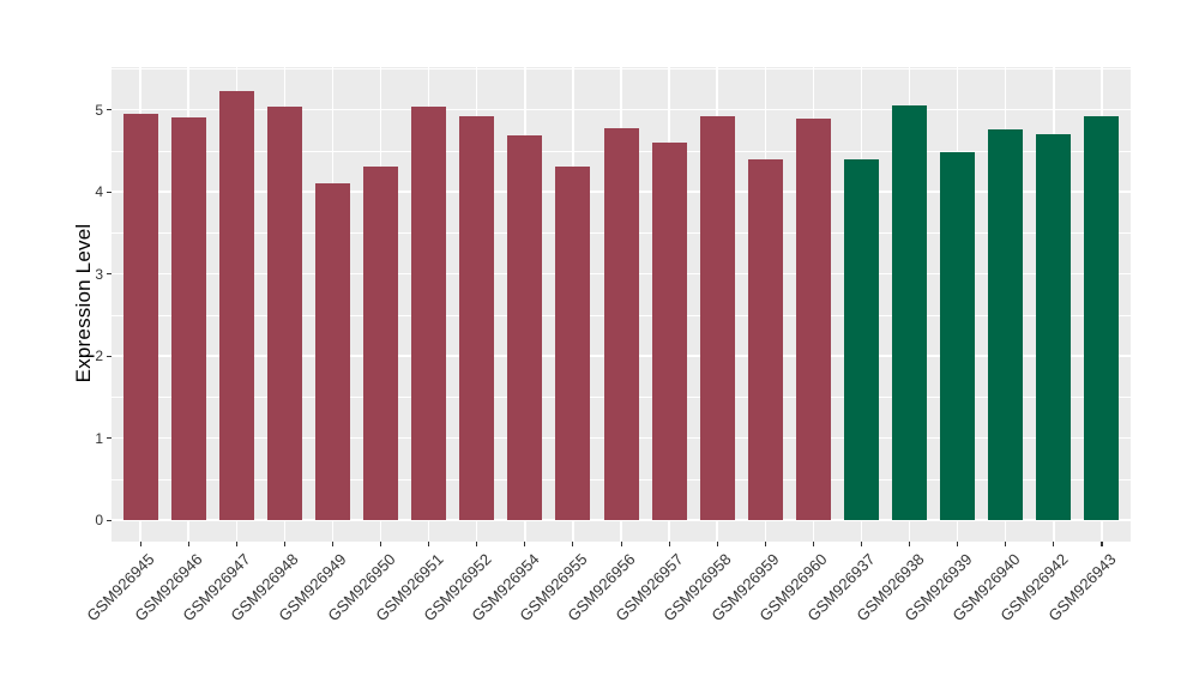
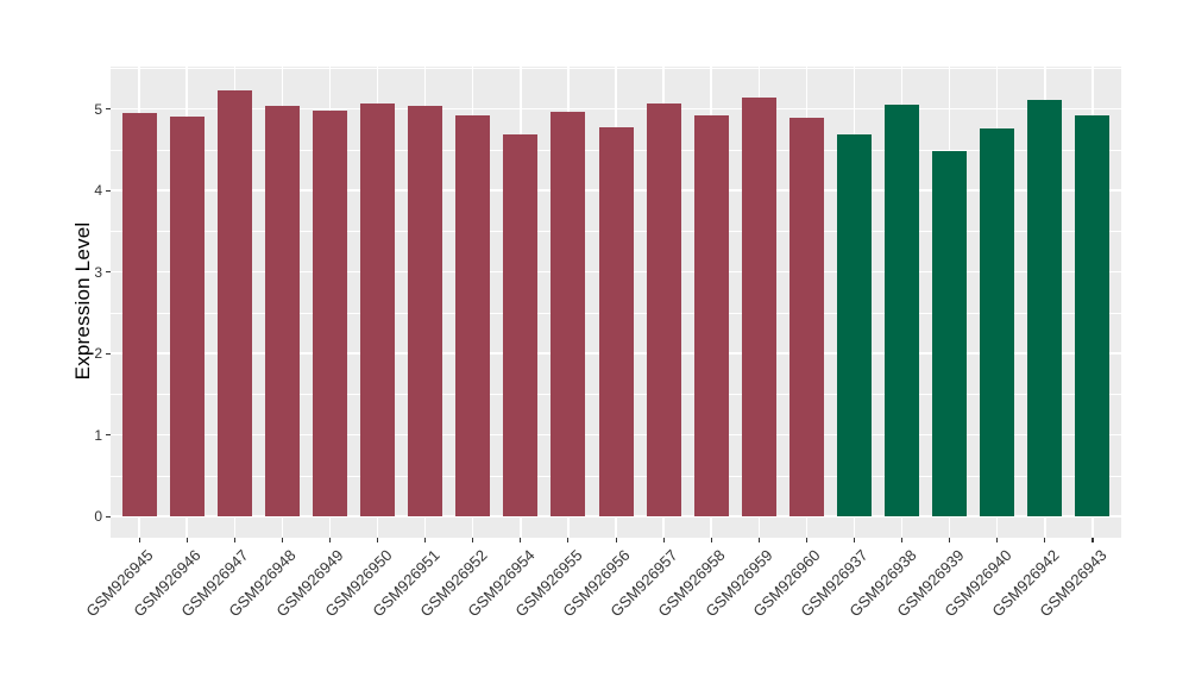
GSM926949: 4.1 -> 5.0
GSM926950: 4.3 -> 5.1
GSM926955: 4.3 -> 5.0
GSM926957: 4.6 -> 5.1
GSM926959: 4.4 -> 5.1
GSM926937: 4.4 -> 4.7
GSM926942: 4.7 -> 5.1
